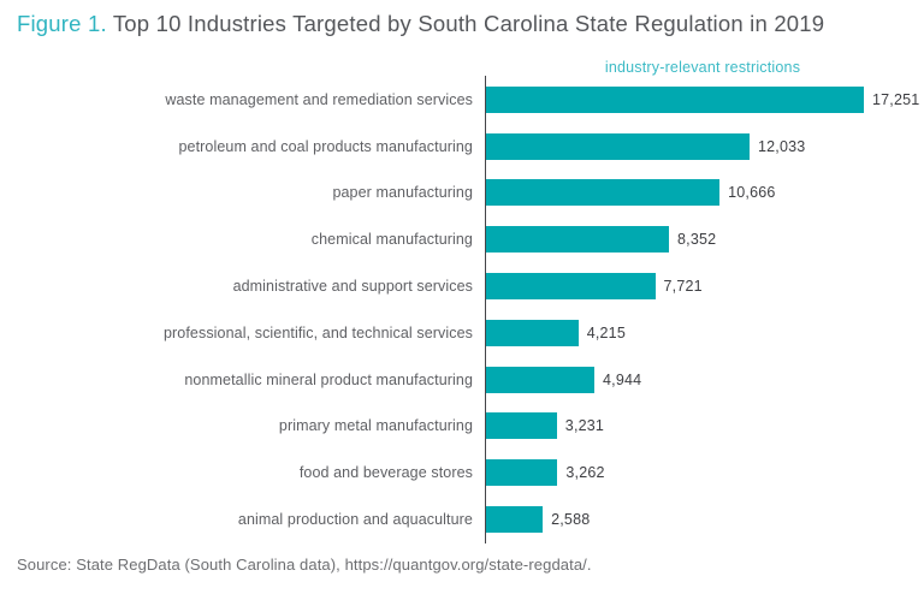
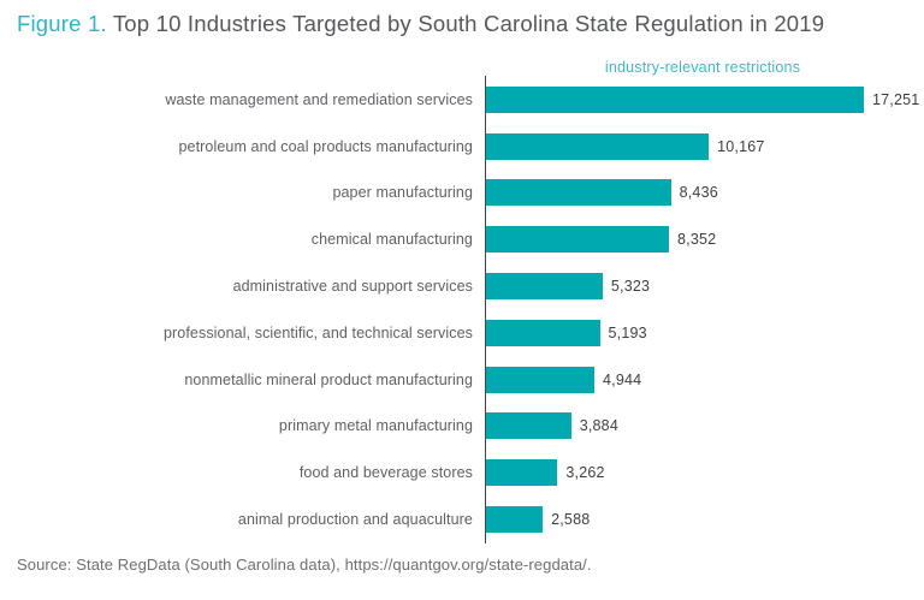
petroleum and coal products manufacturing: 12,033 -> 10,167
paper manufacturing: 10,666 -> 8,436
administrative and support services: 7,721 -> 5,323
professional, scientific, and technical services: 4,215 -> 5,193
primary metal manufacturing: 3,231 -> 3,884
